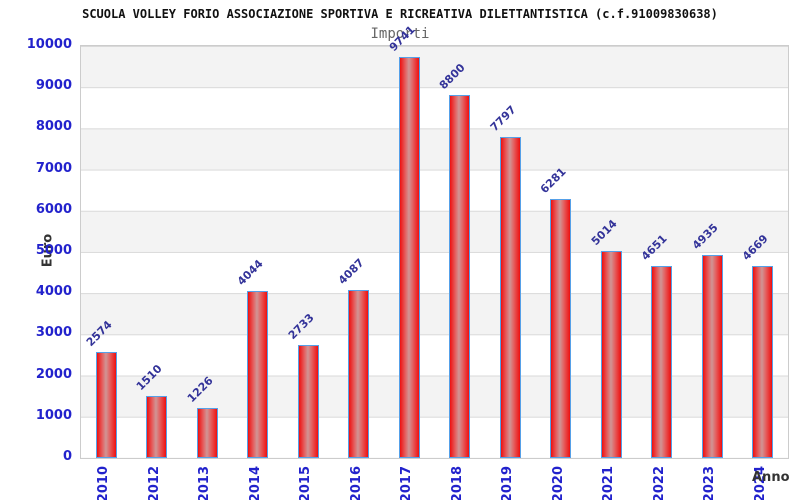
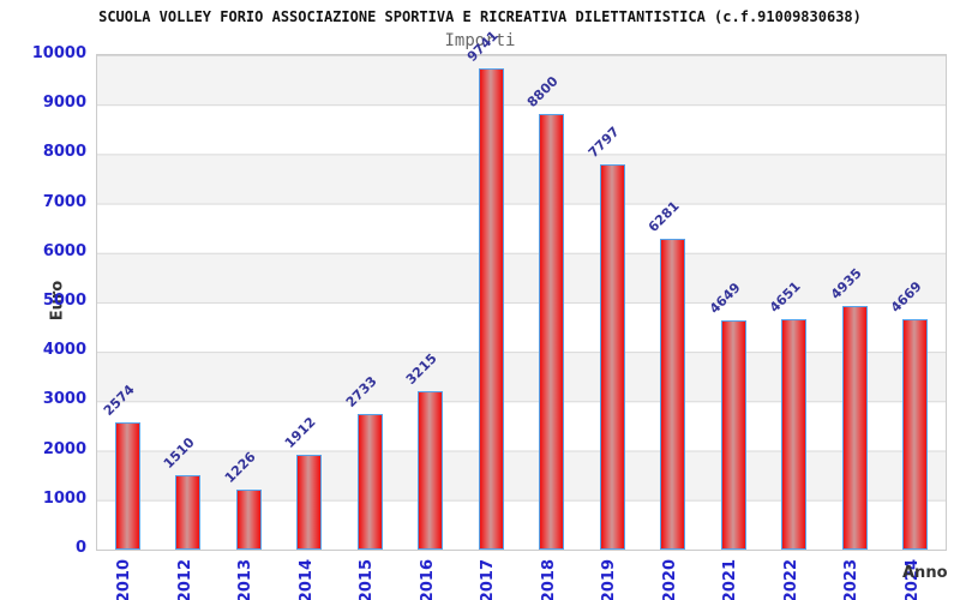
2014: 4044 -> 1912
2016: 4087 -> 3215
2021: 5014 -> 4649
